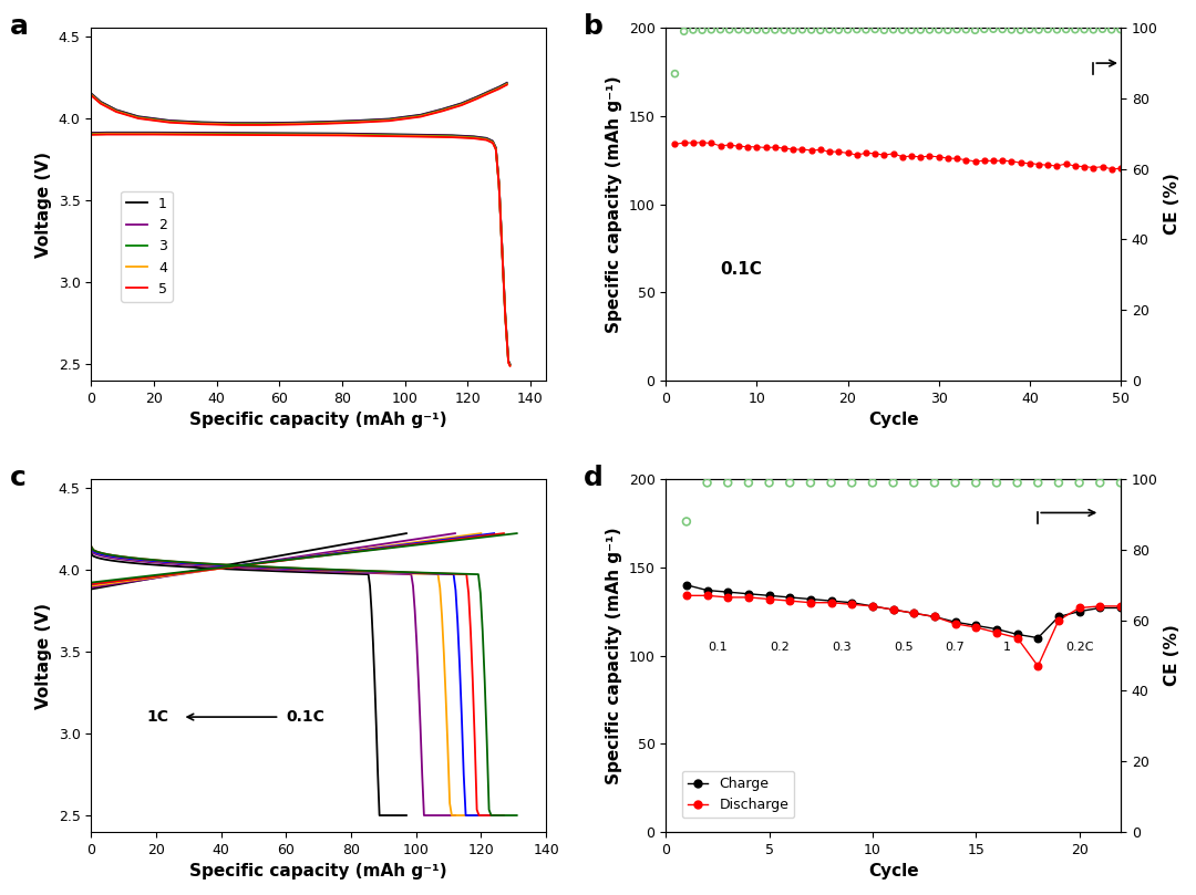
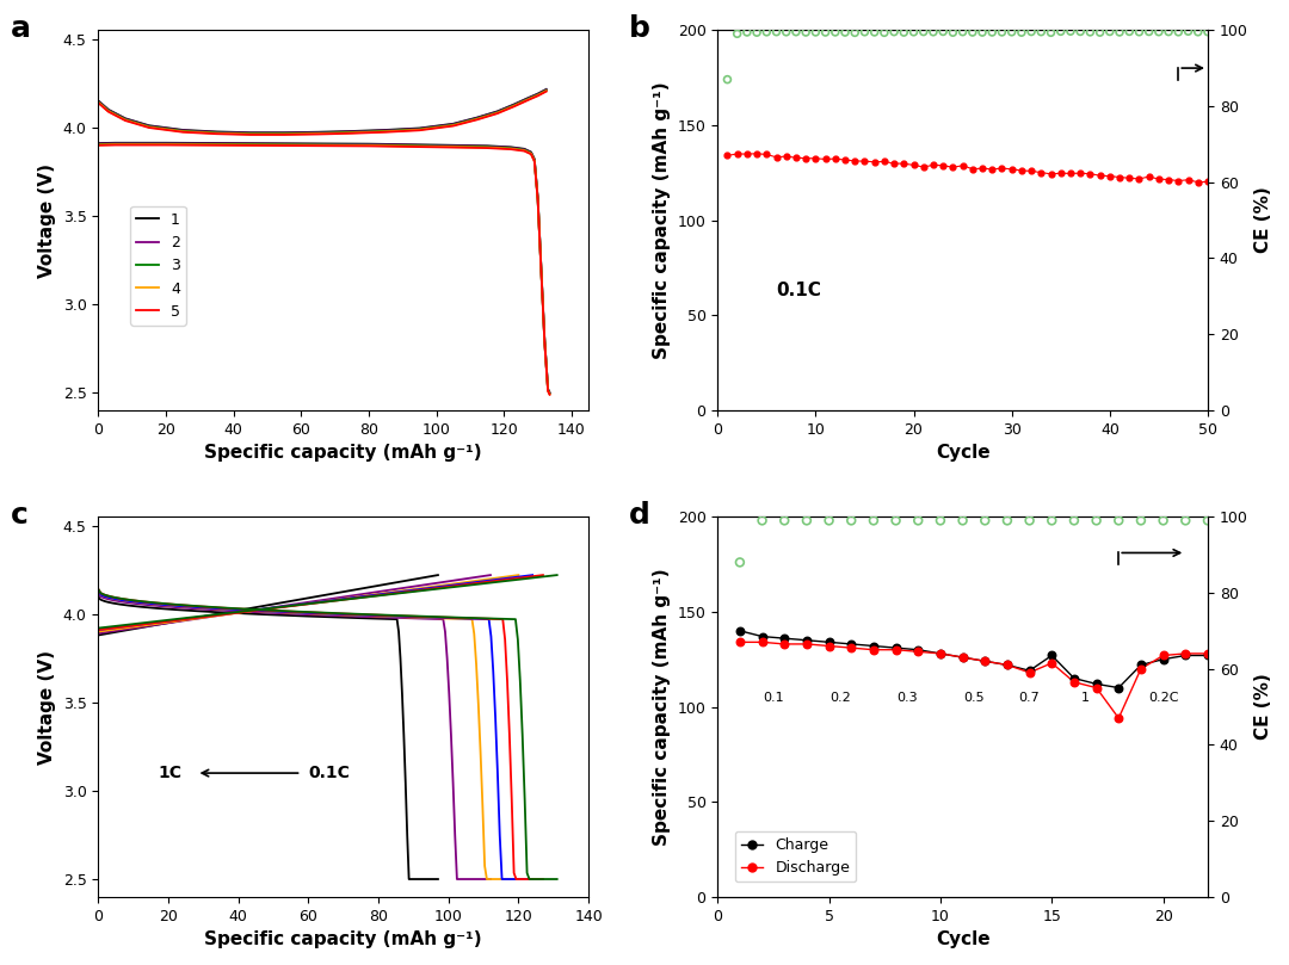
Charge/15: 117 -> 127
Discharge/15: 116 -> 123
